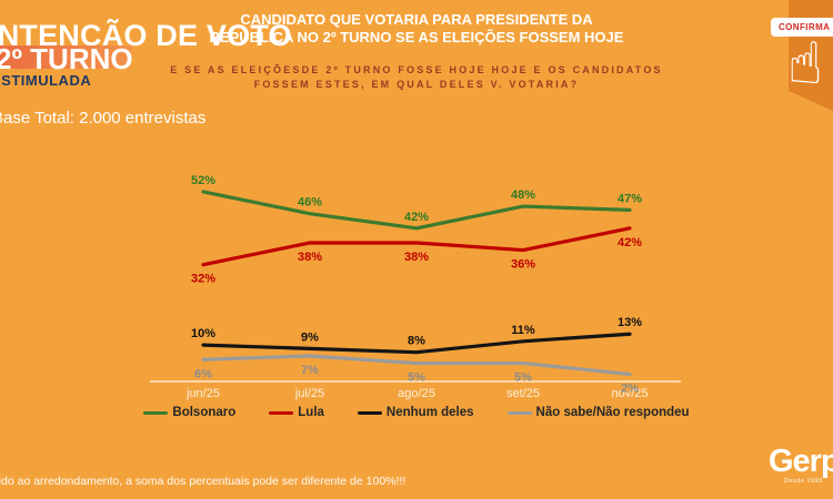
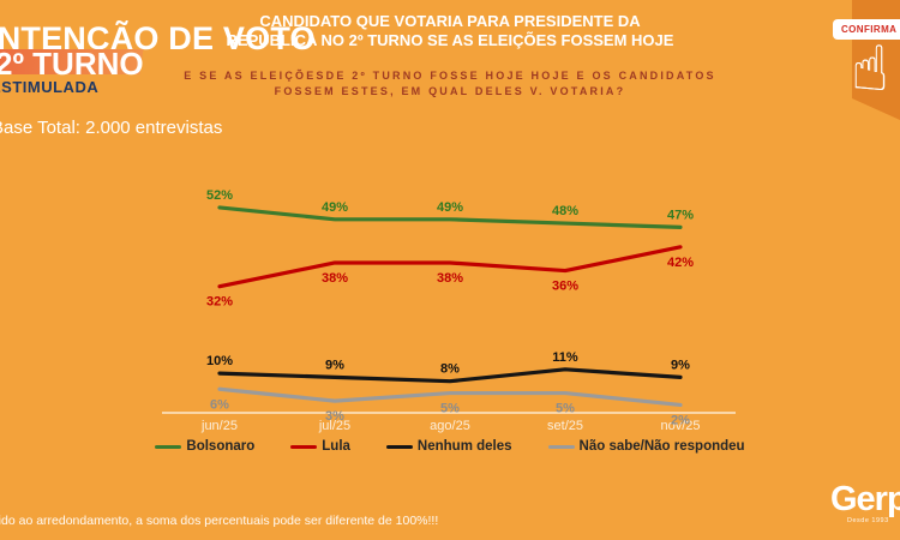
Bolsonaro/jul/25: 46% -> 49%
Não sabe/Não respondeu/jul/25: 7% -> 3%
Bolsonaro/ago/25: 42% -> 49%
Nenhum deles/nov/25: 13% -> 9%
